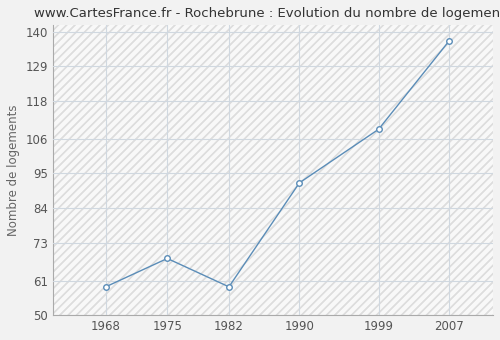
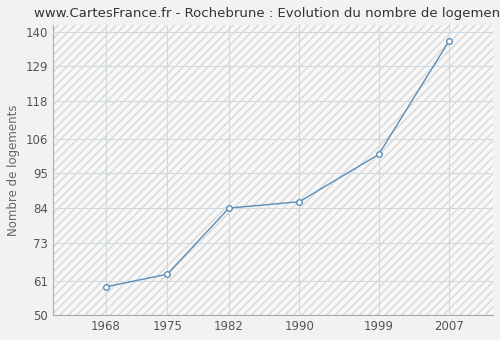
1975: 68 -> 63
1982: 59 -> 84
1990: 92 -> 86
1999: 109 -> 101
